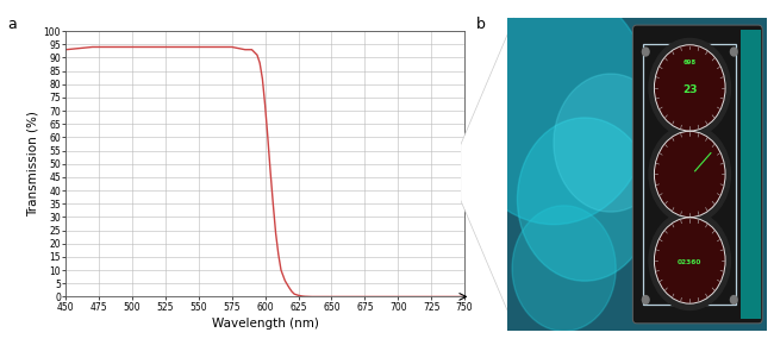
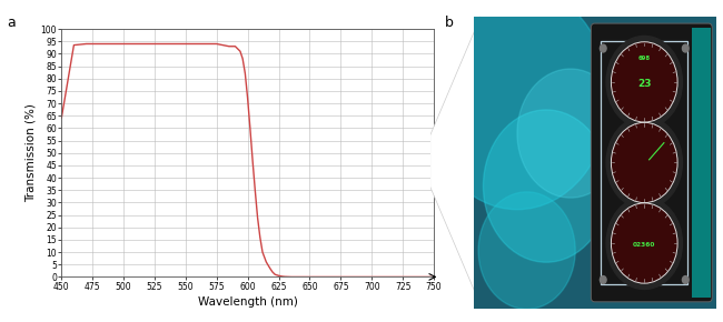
450: 93.0 -> 64.0
